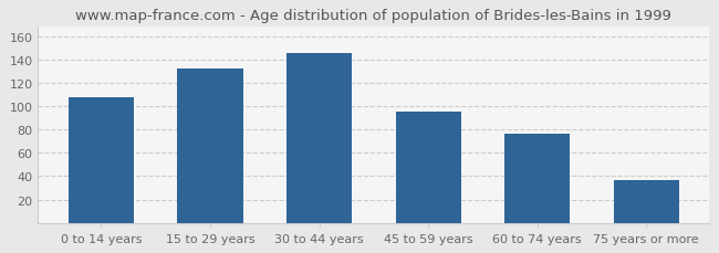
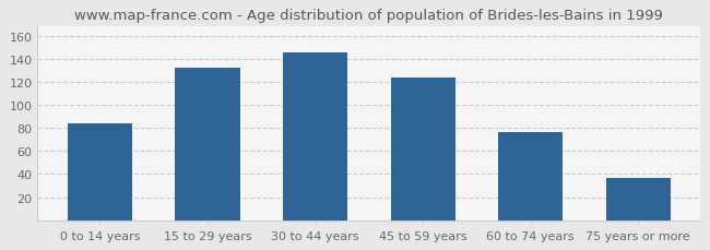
0 to 14 years: 108 -> 84
45 to 59 years: 95 -> 124
